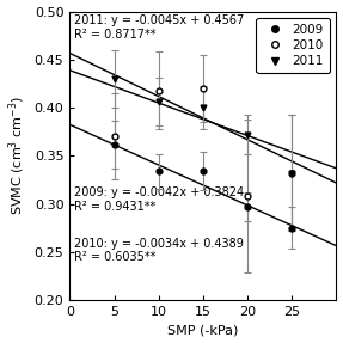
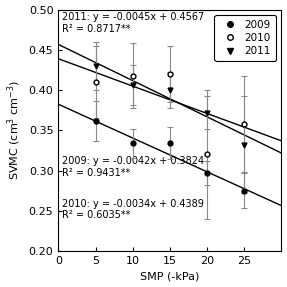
2010/5: 0.370 -> 0.410
2010/20: 0.308 -> 0.320
2010/25: 0.332 -> 0.358
